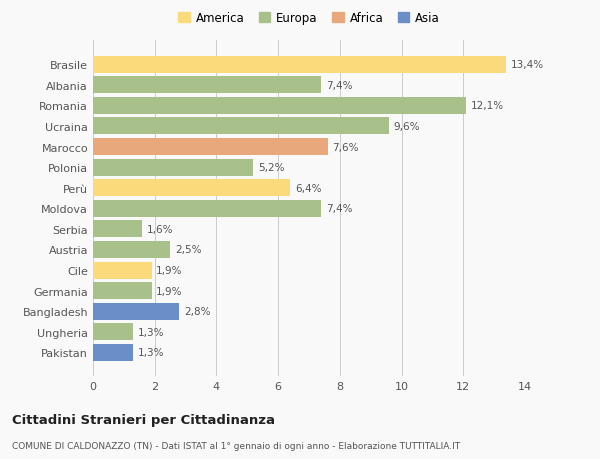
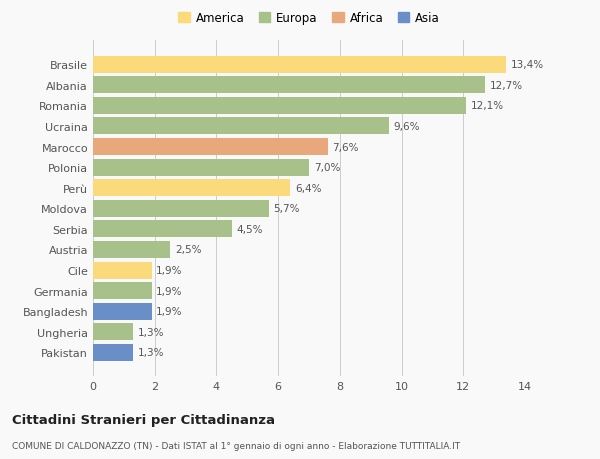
Albania: 7,4% -> 12,7%
Polonia: 5,2% -> 7,0%
Moldova: 7,4% -> 5,7%
Serbia: 1,6% -> 4,5%
Bangladesh: 2,8% -> 1,9%
